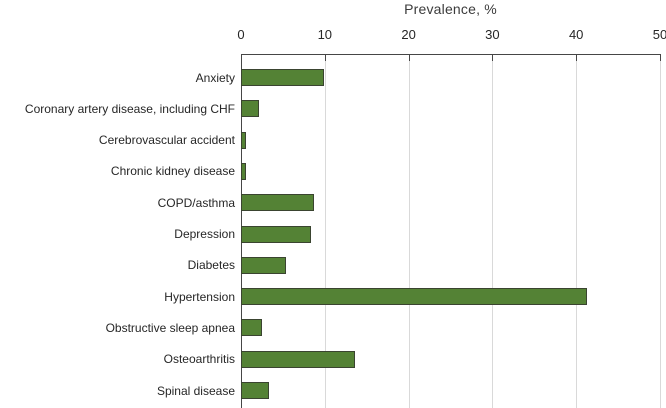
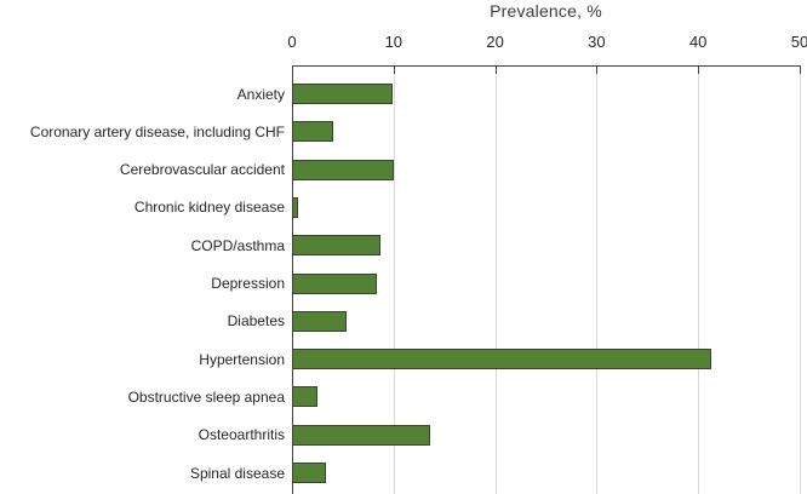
Coronary artery disease, including CHF: 2 -> 4
Cerebrovascular accident: 1 -> 10
